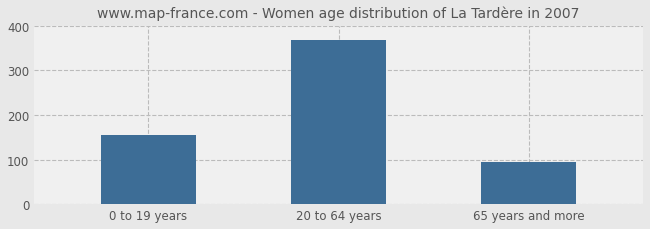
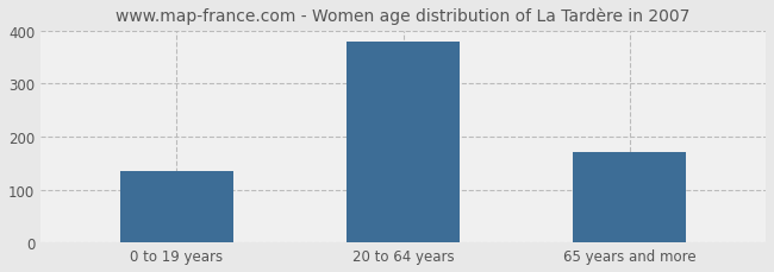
0 to 19 years: 155 -> 135
20 to 64 years: 368 -> 380
65 years and more: 95 -> 170
